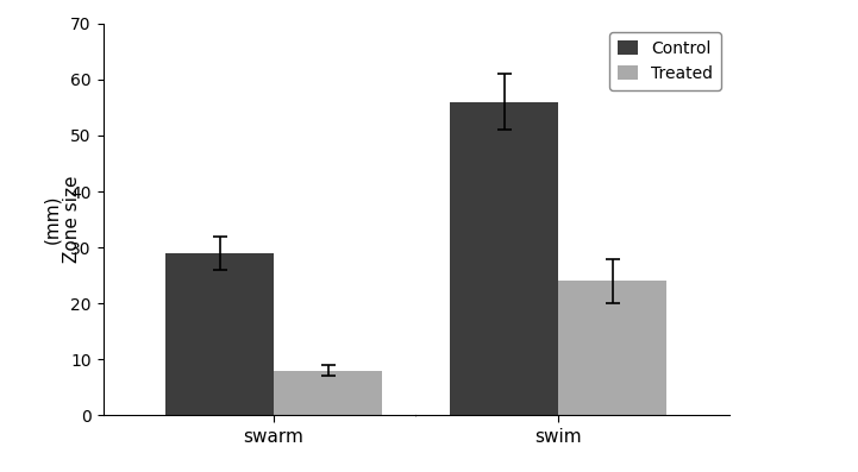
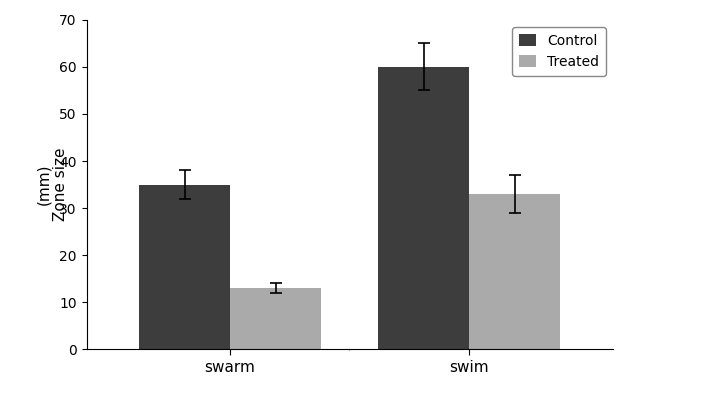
Control/swarm: 29 -> 35
Treated/swarm: 8 -> 13
Control/swim: 56 -> 60
Treated/swim: 24 -> 33
